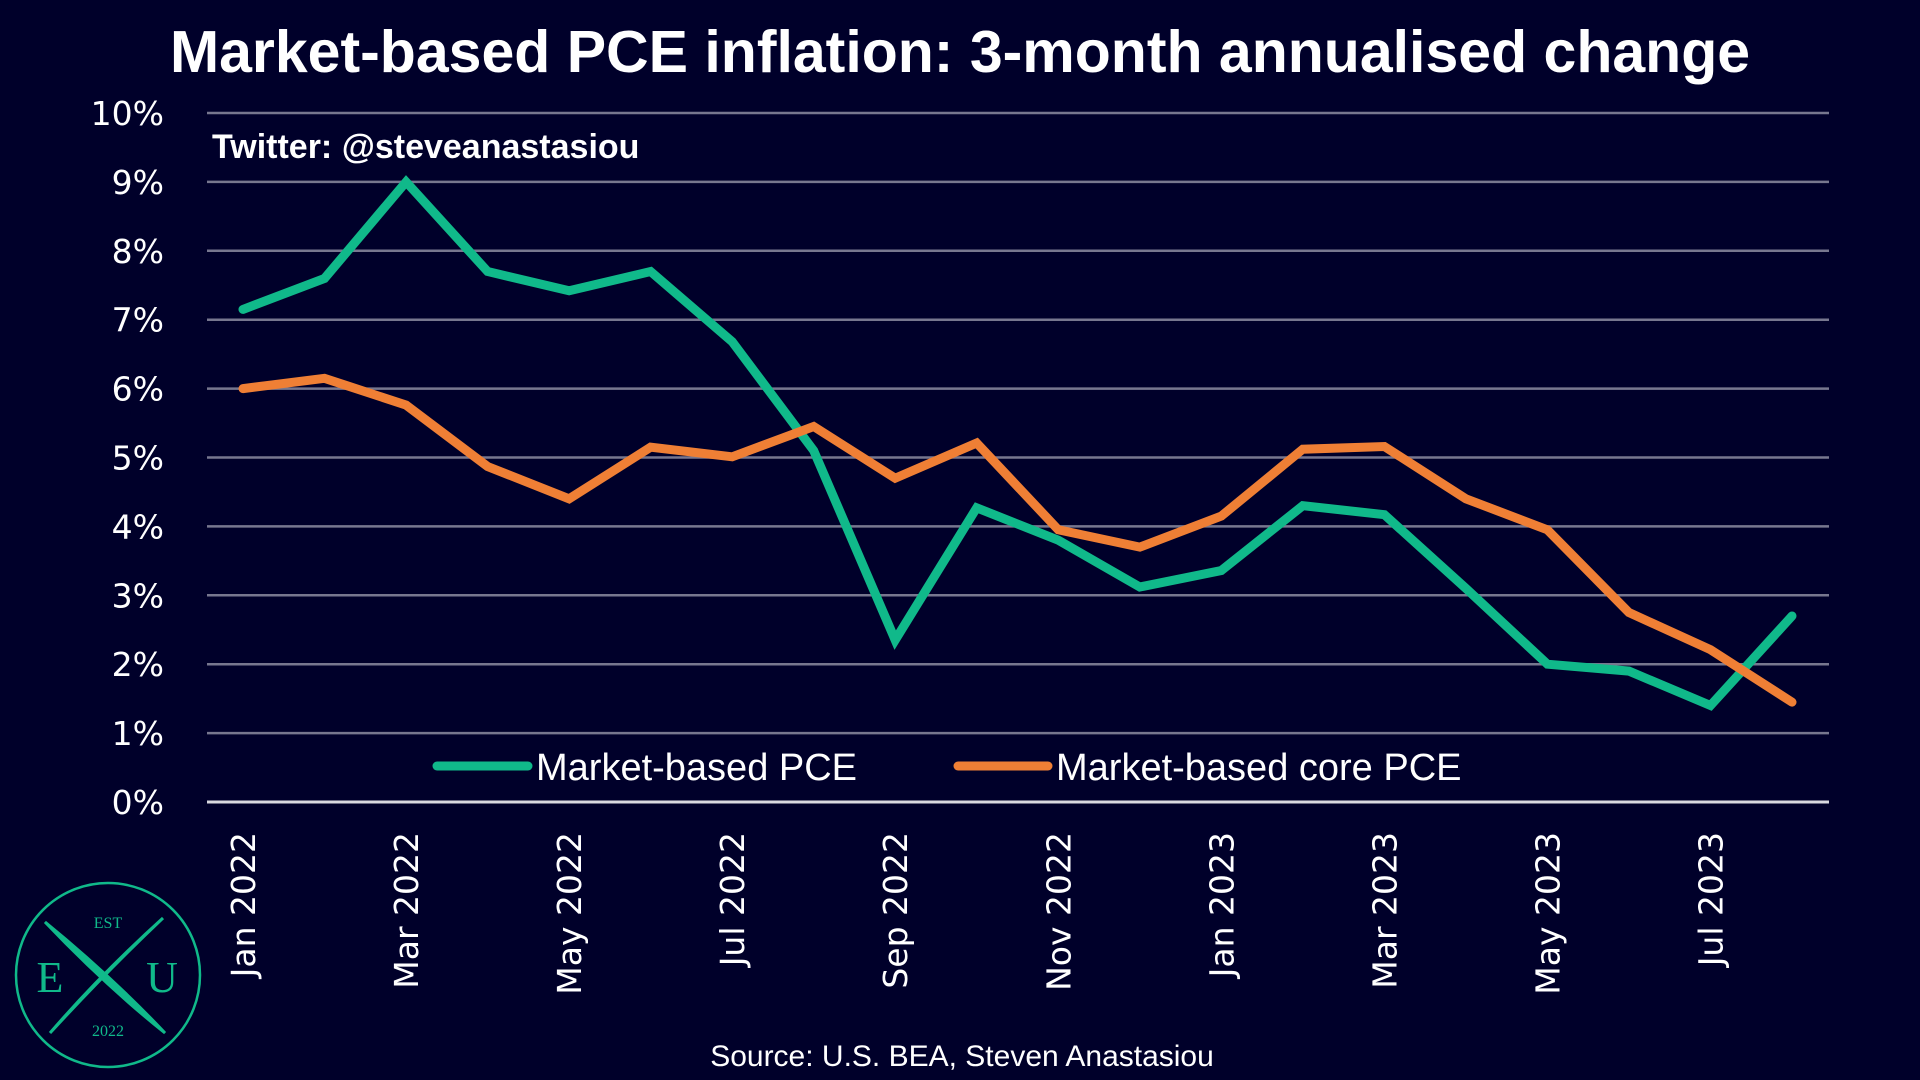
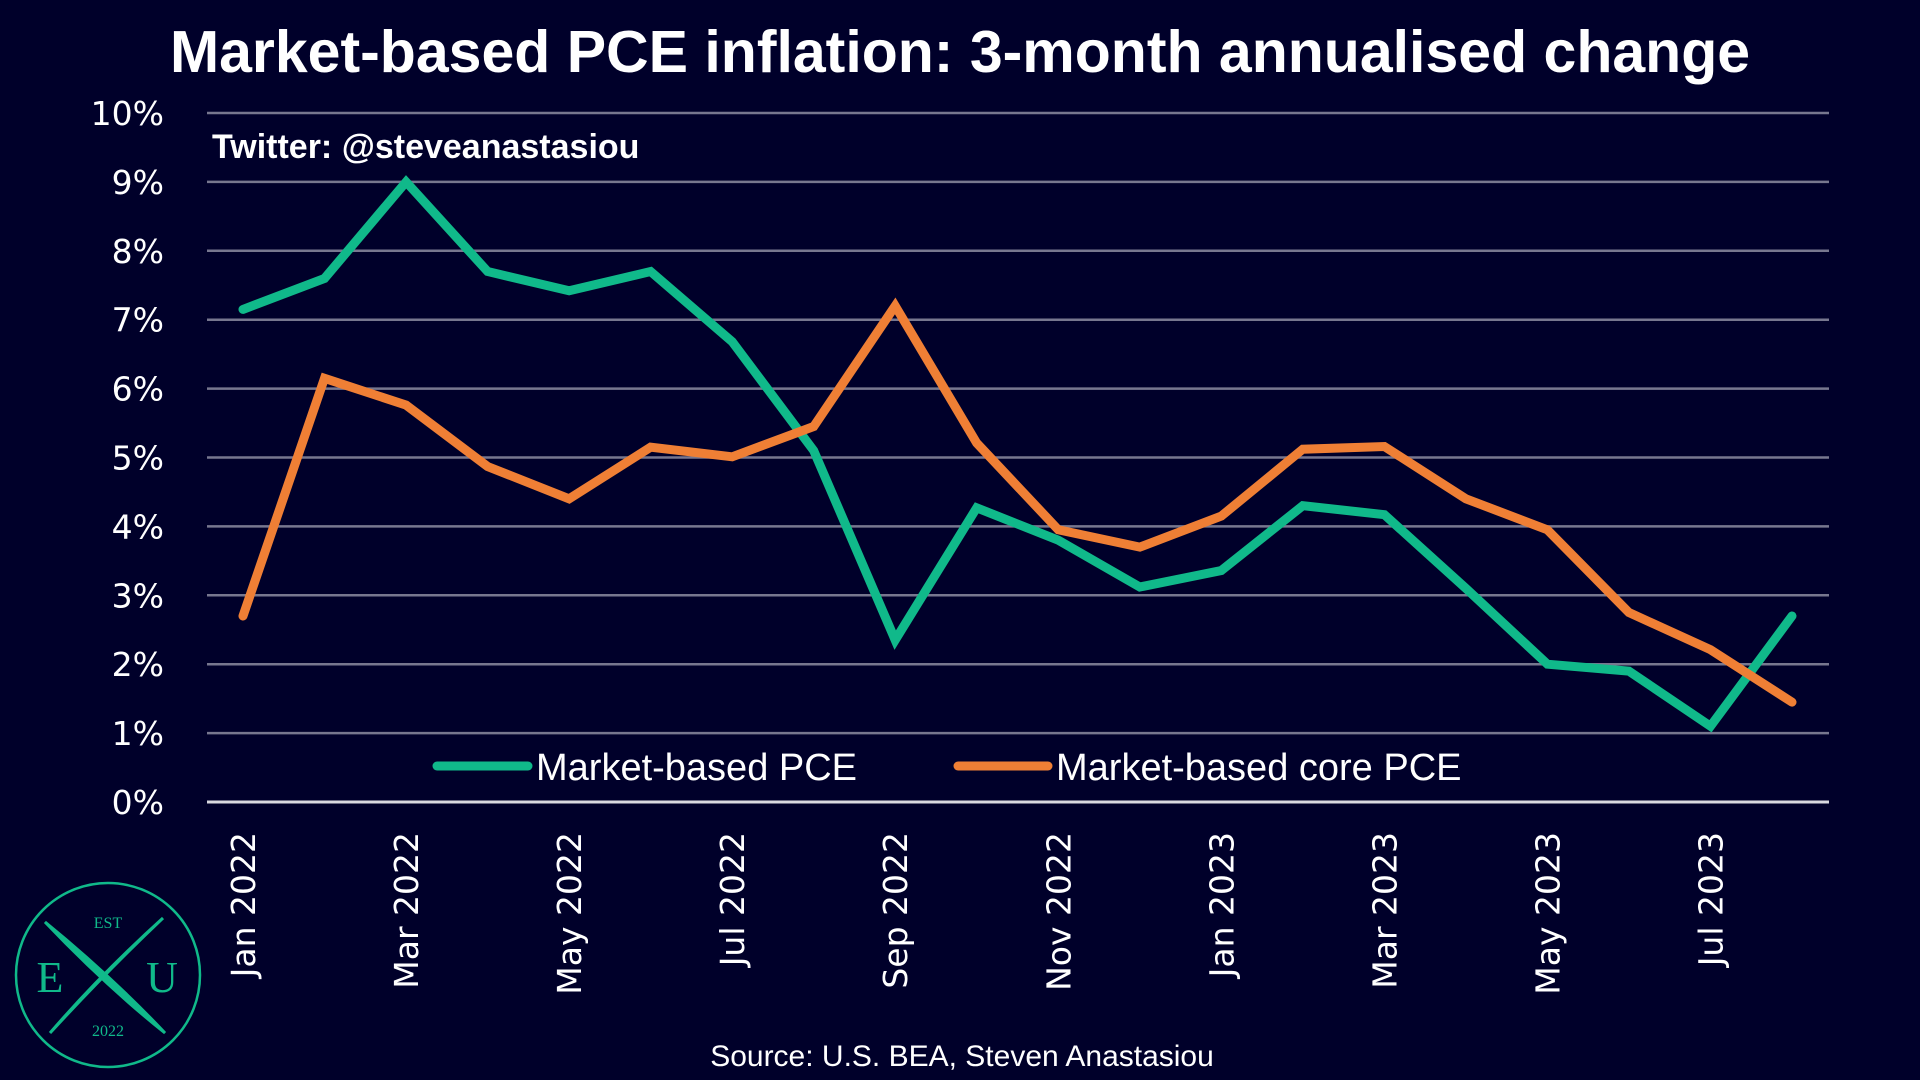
Market-based core PCE/Jan 2022: 6.0% -> 2.7%
Market-based core PCE/Sep 2022: 4.7% -> 7.2%
Market-based PCE/Jul 2023: 1.4% -> 1.1%
